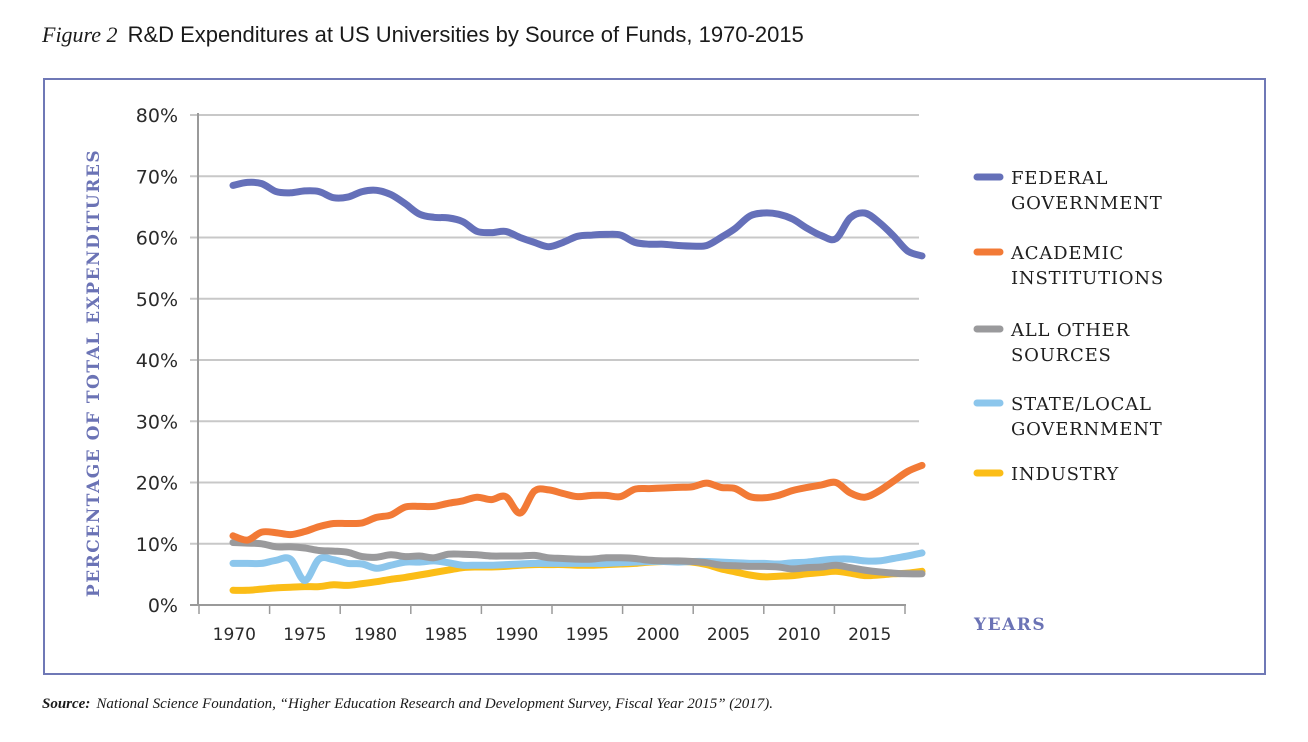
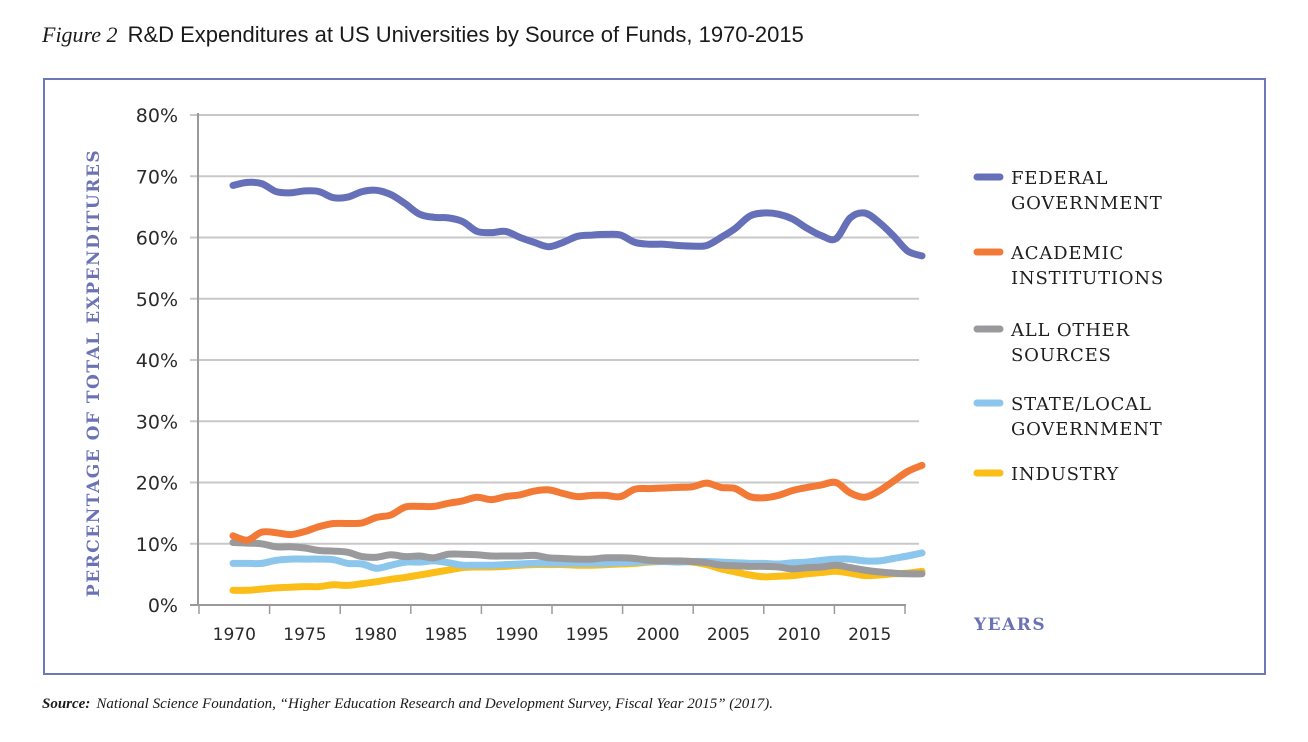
STATE/LOCAL GOVERNMENT/1975: 4% -> 8%
ACADEMIC INSTITUTIONS/1990: 15% -> 18%
